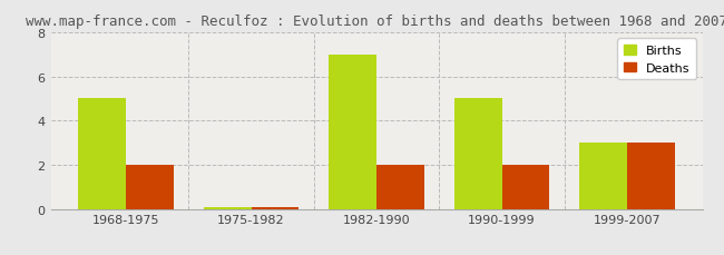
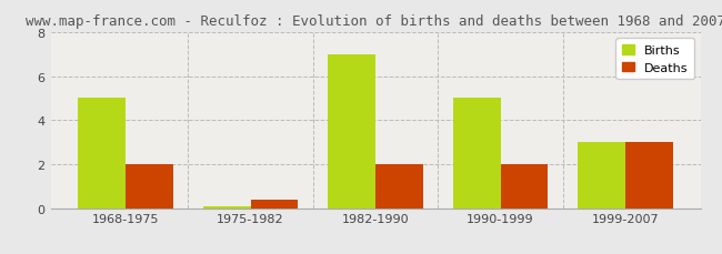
Deaths/1975-1982: 0.1 -> 0.4
